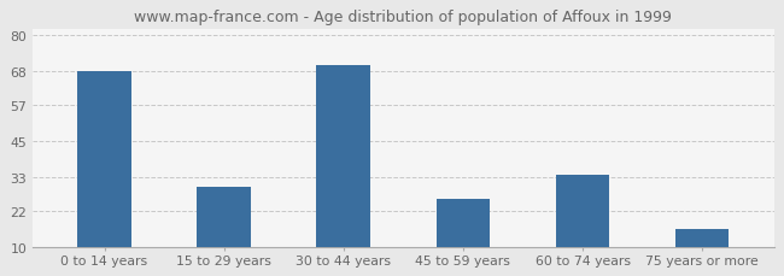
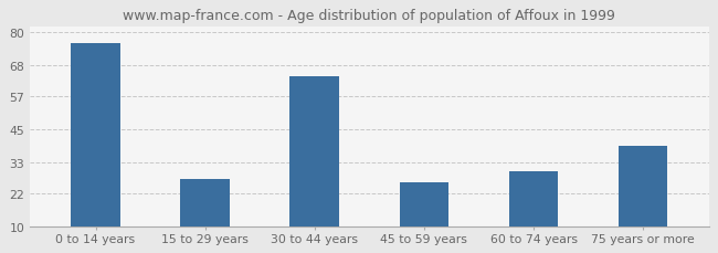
0 to 14 years: 68 -> 76
15 to 29 years: 30 -> 27
30 to 44 years: 70 -> 64
60 to 74 years: 34 -> 30
75 years or more: 16 -> 39
